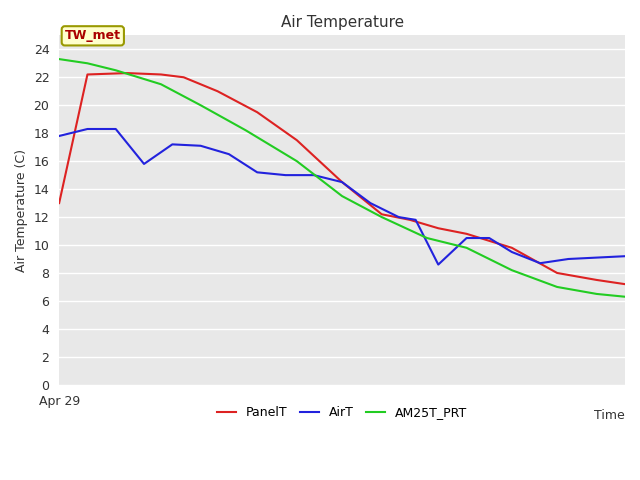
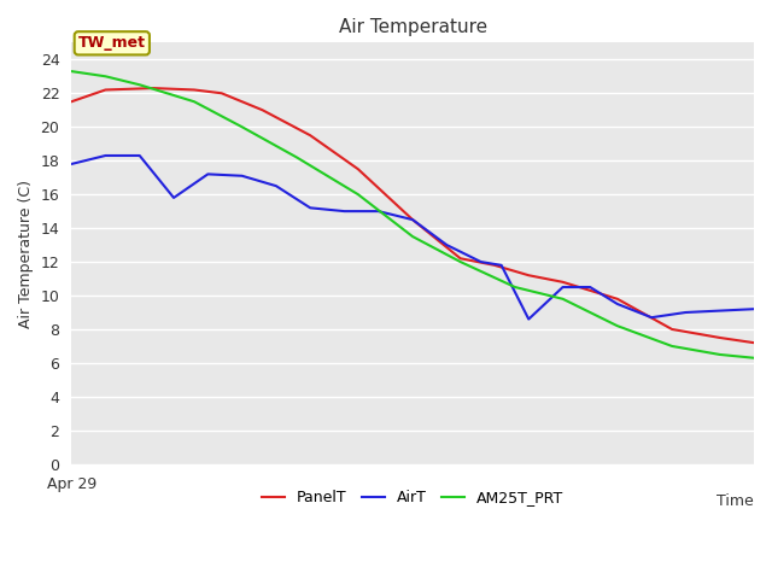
PanelT/Apr 29: 13.0 -> 21.5
